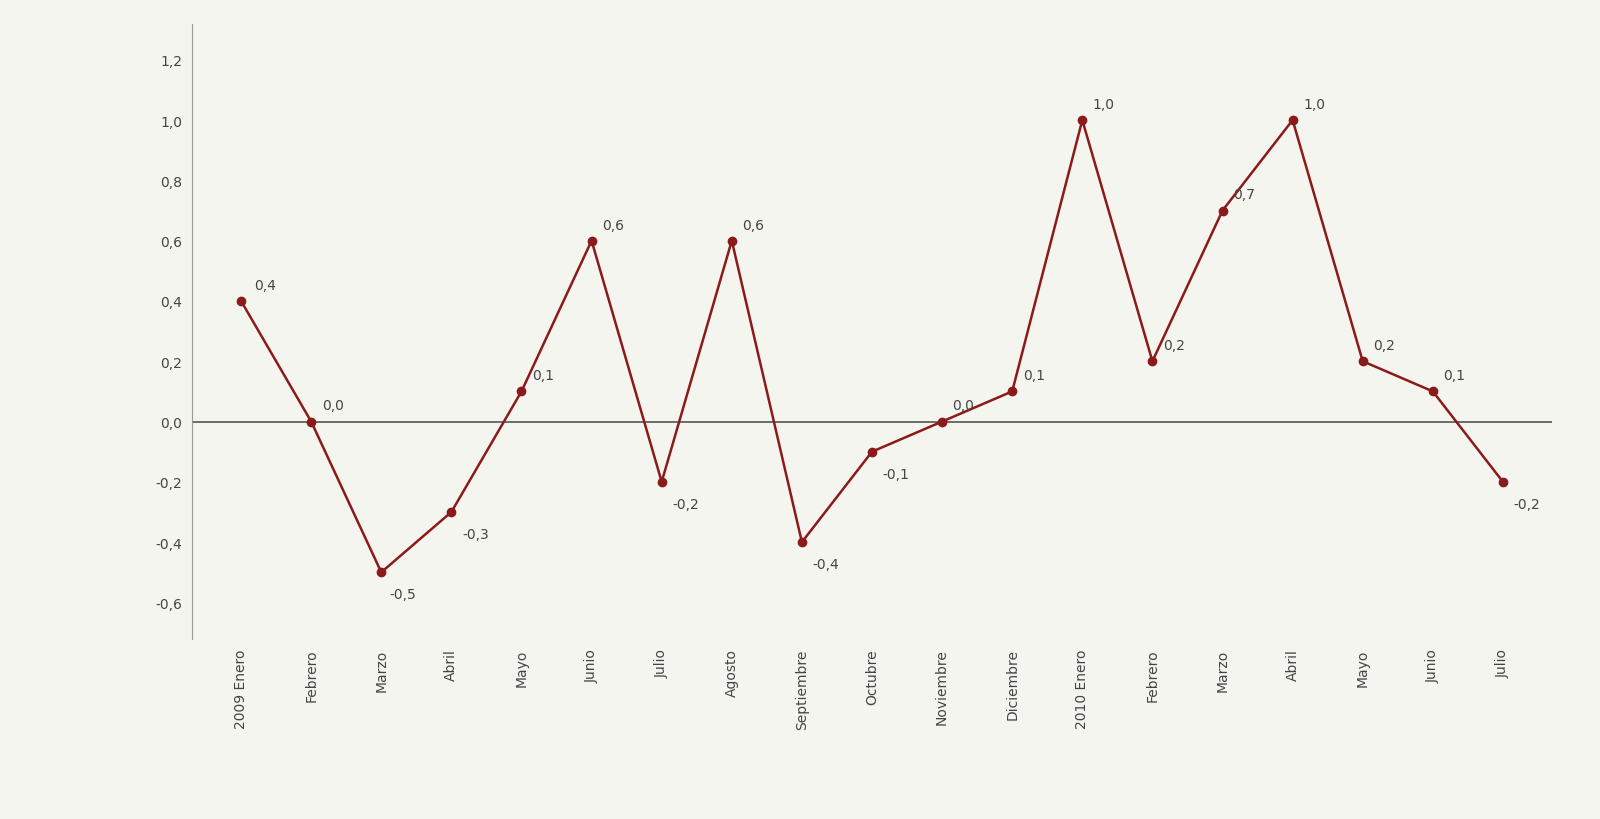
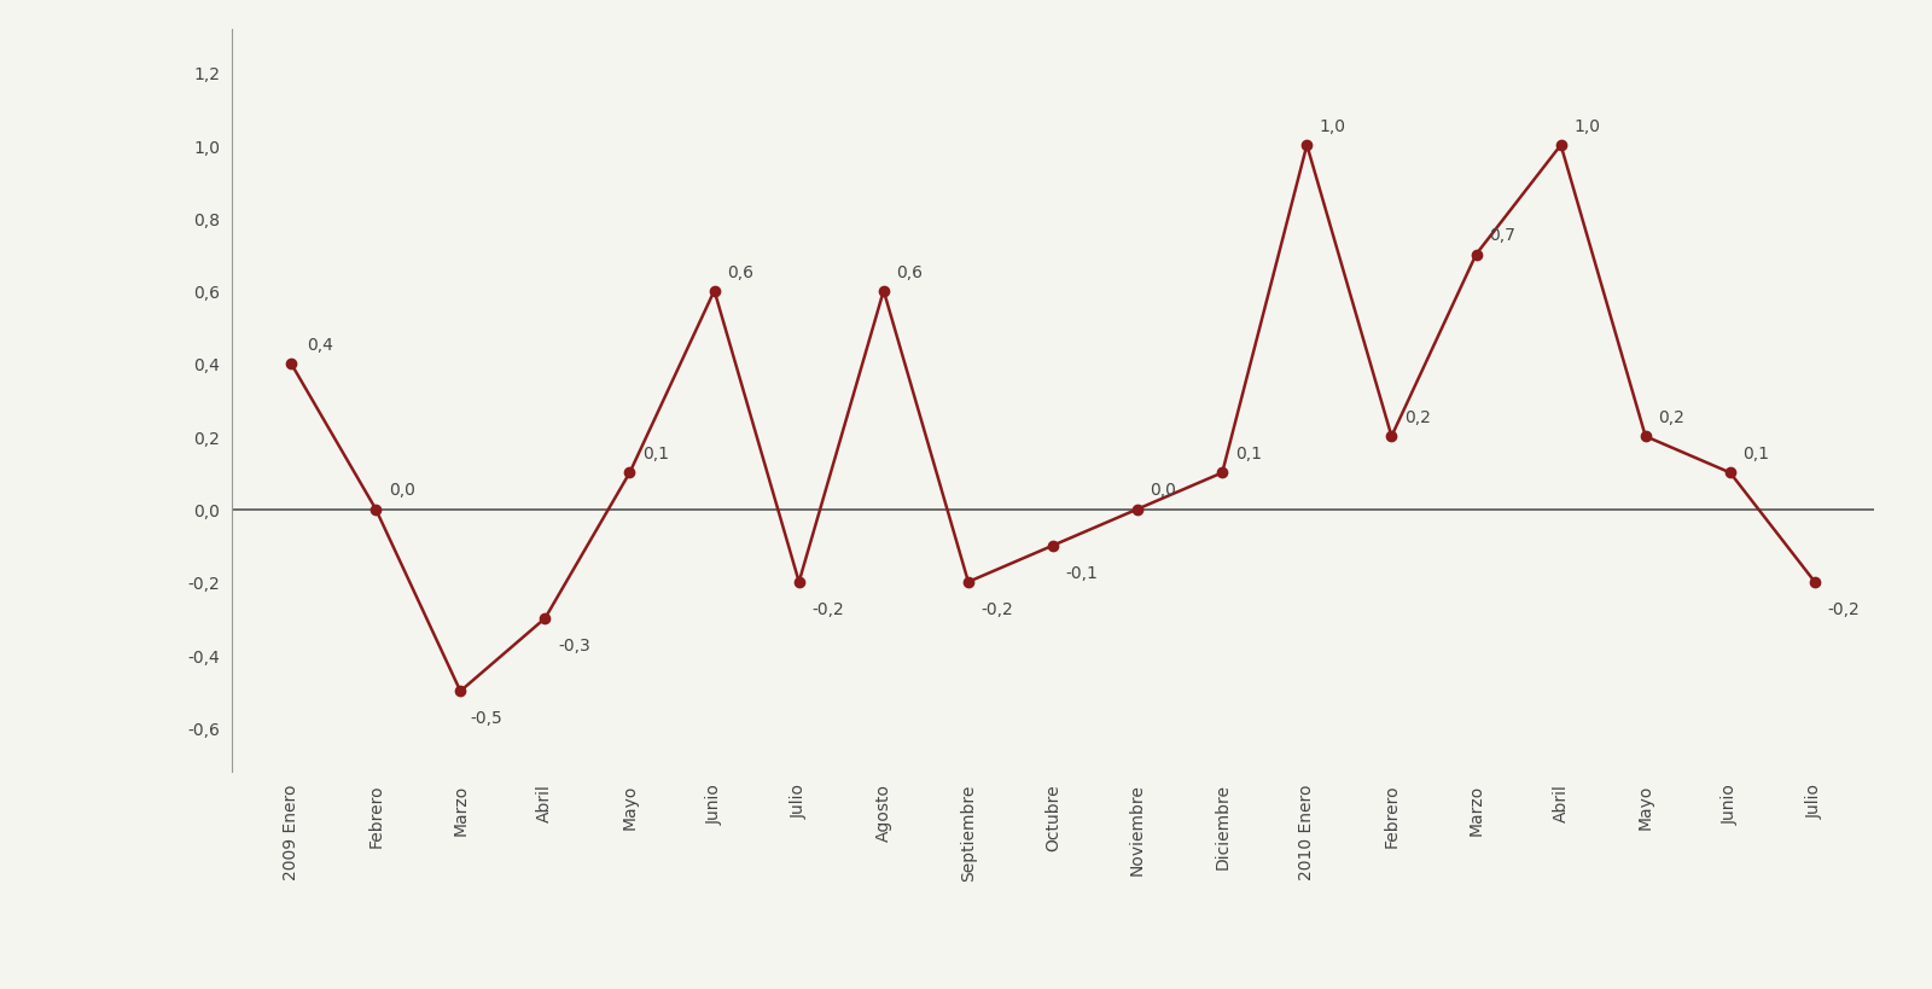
Septiembre: -0,4 -> -0,2
